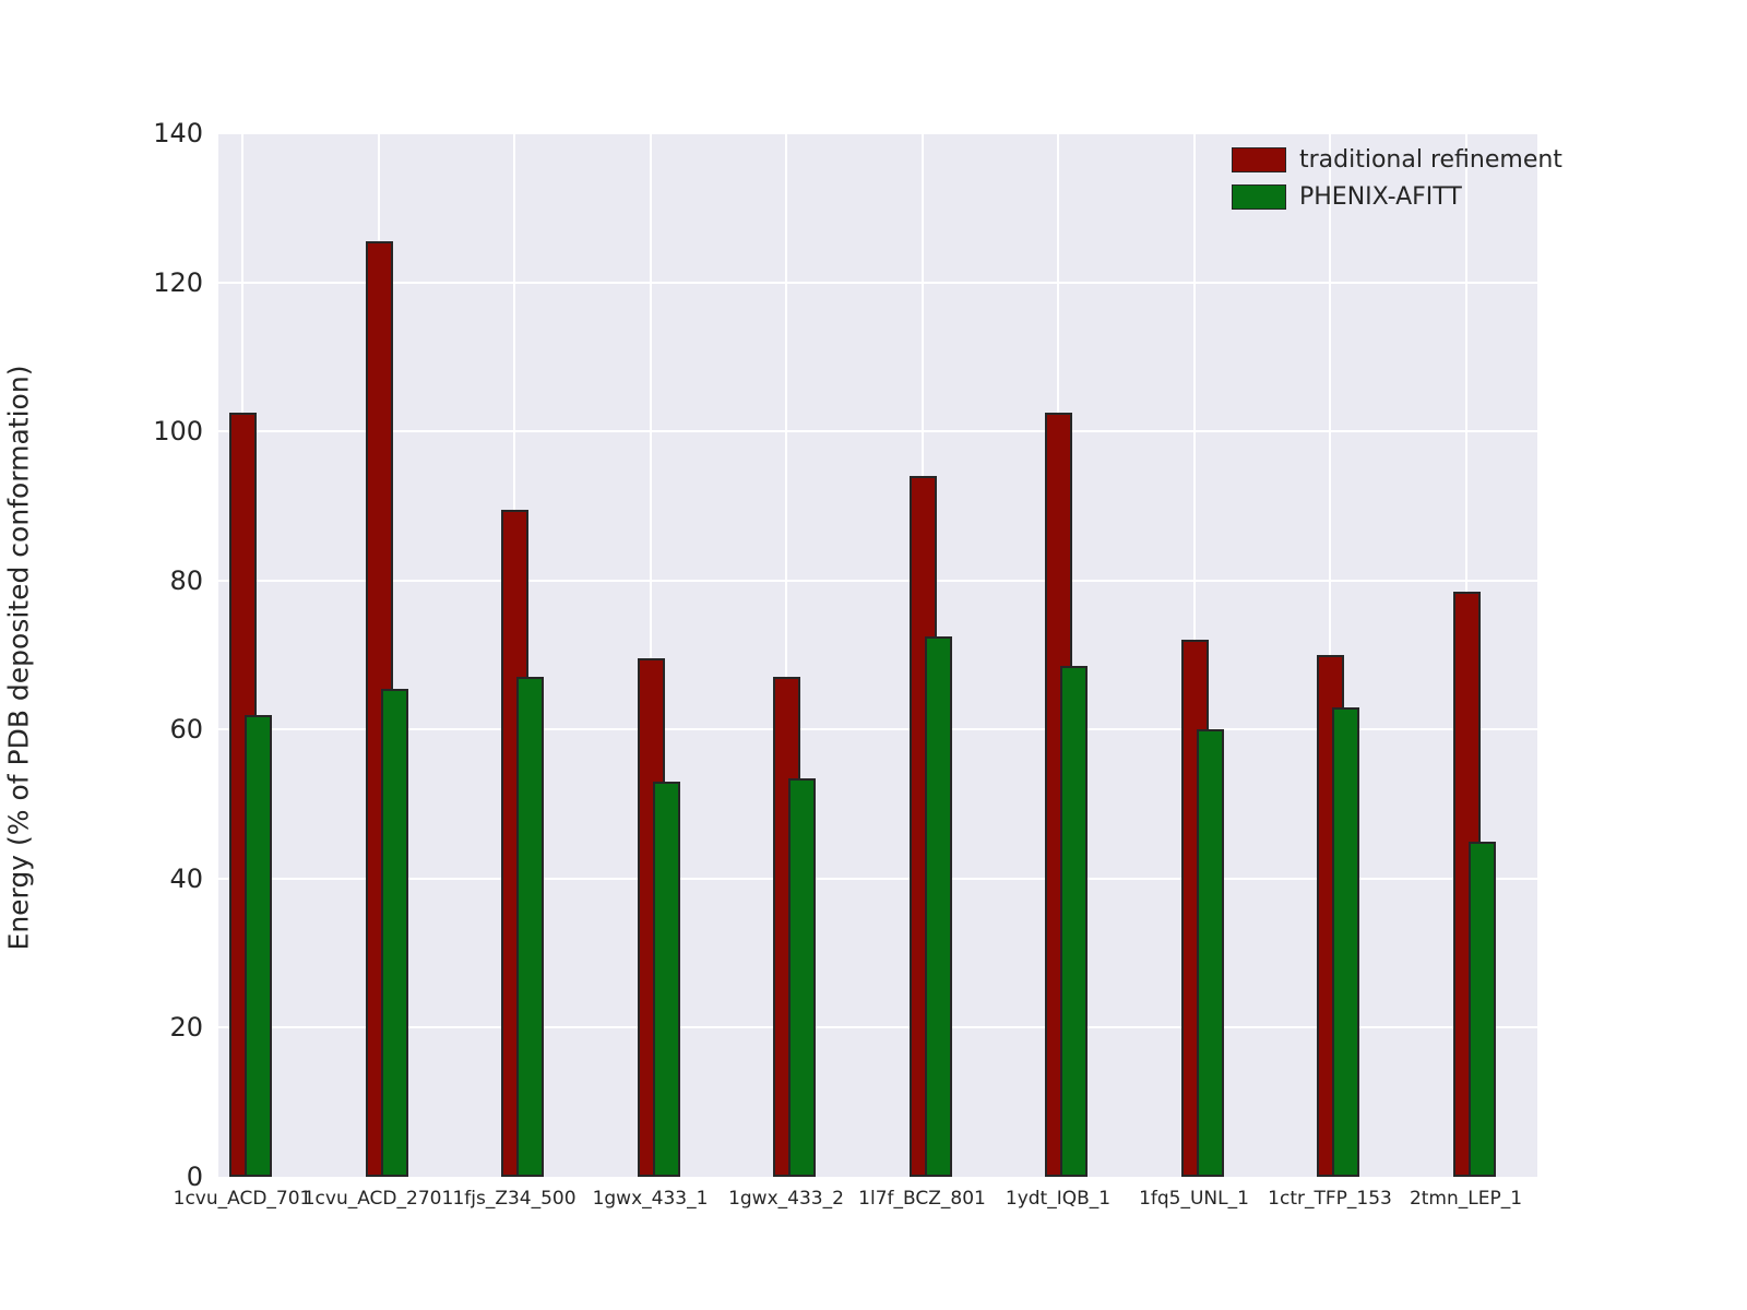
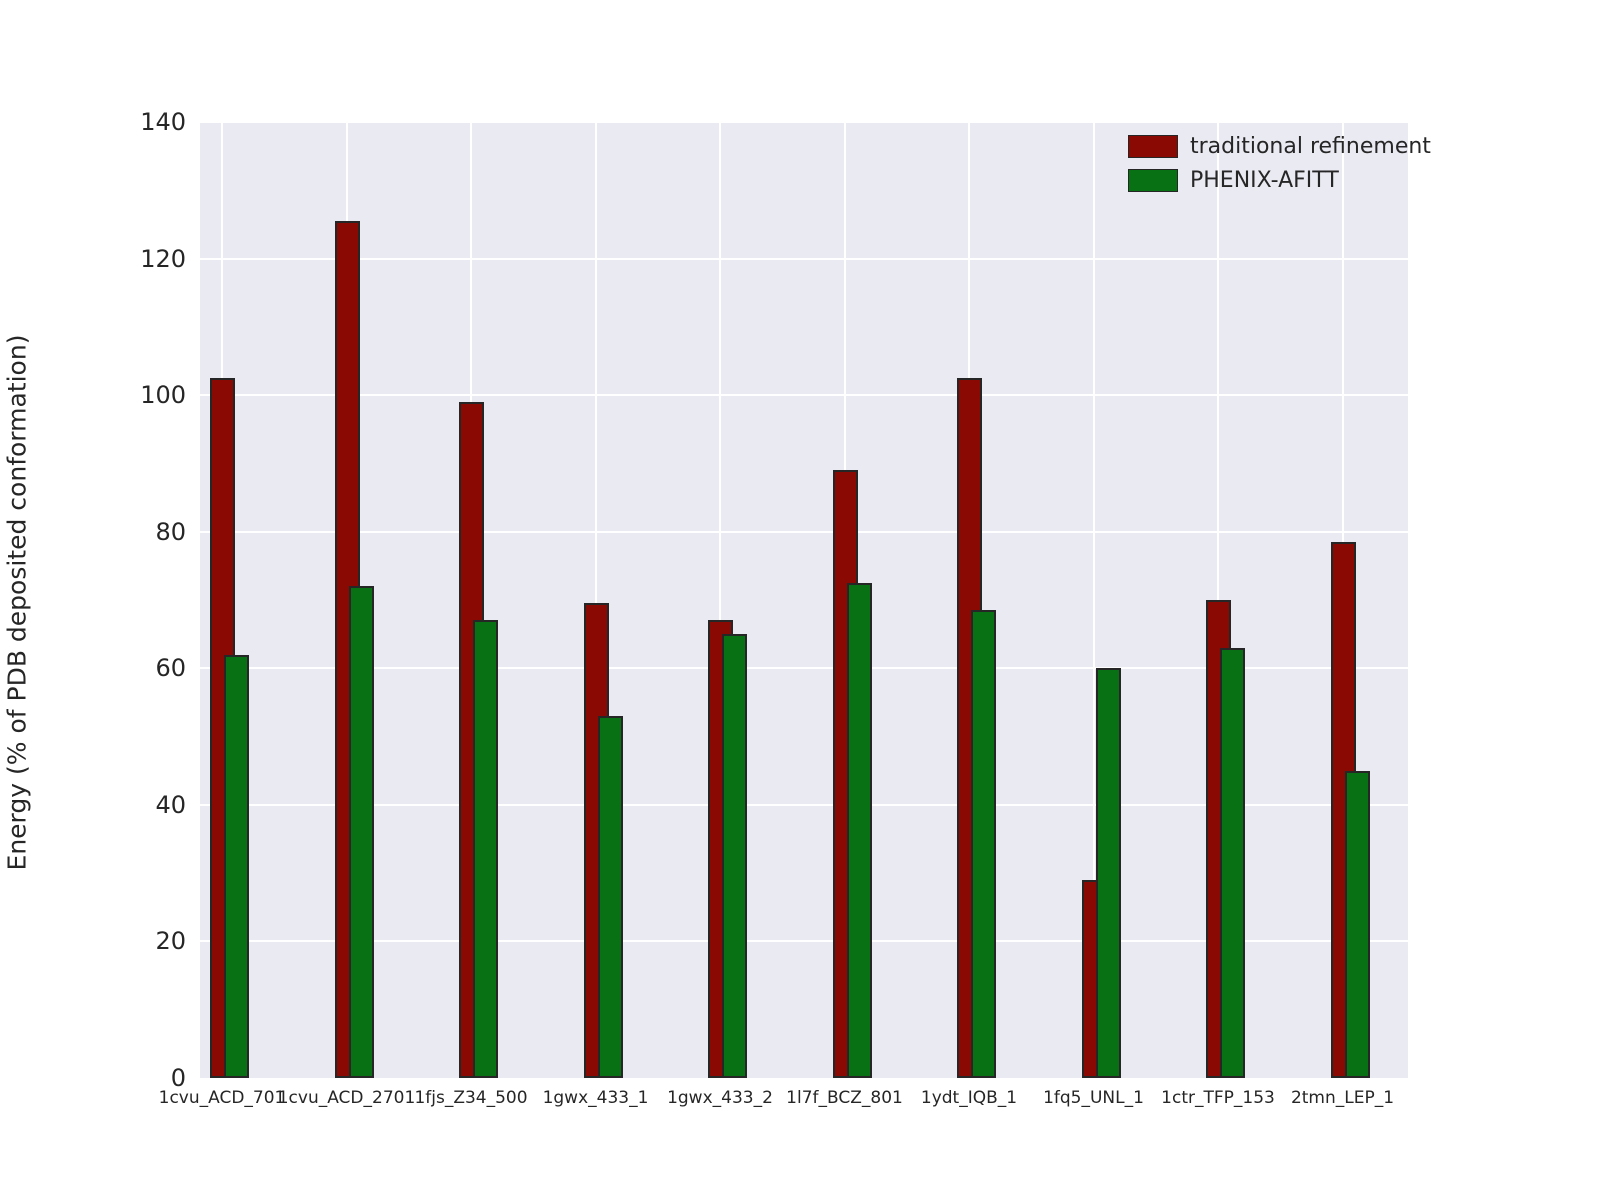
PHENIX-AFITT/1cvu_ACD_2701: 66 -> 72
traditional refinement/1fjs_Z34_500: 90 -> 99
PHENIX-AFITT/1gwx_433_2: 54 -> 65
traditional refinement/1l7f_BCZ_801: 94 -> 89
traditional refinement/1fq5_UNL_1: 72 -> 29
